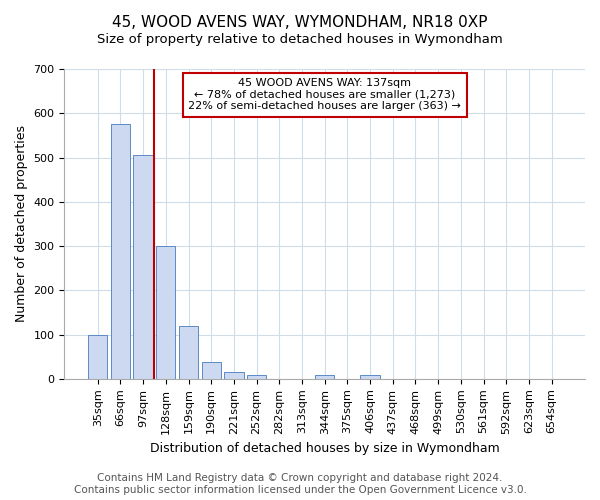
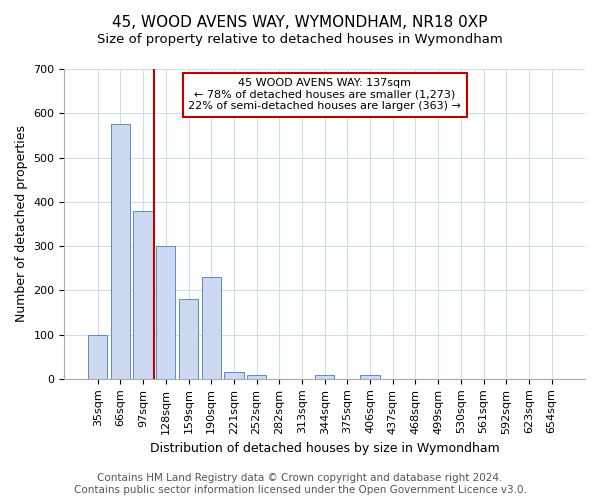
97sqm: 505 -> 380
159sqm: 120 -> 180
190sqm: 38 -> 230
